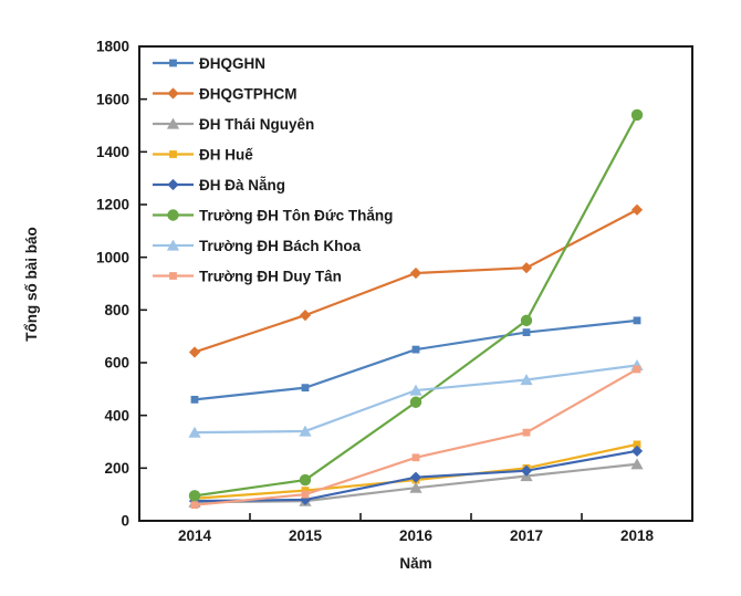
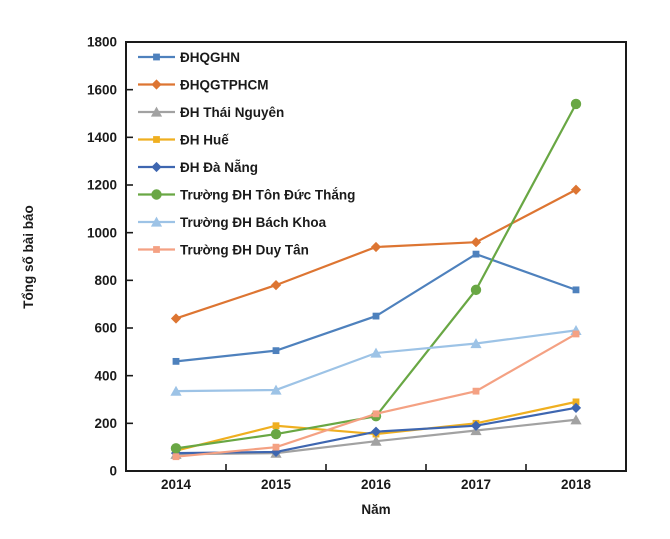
ĐH Huế/2015: 120 -> 190
Trường ĐH Tôn Đức Thắng/2016: 450 -> 230
ĐHQGHN/2017: 720 -> 910
